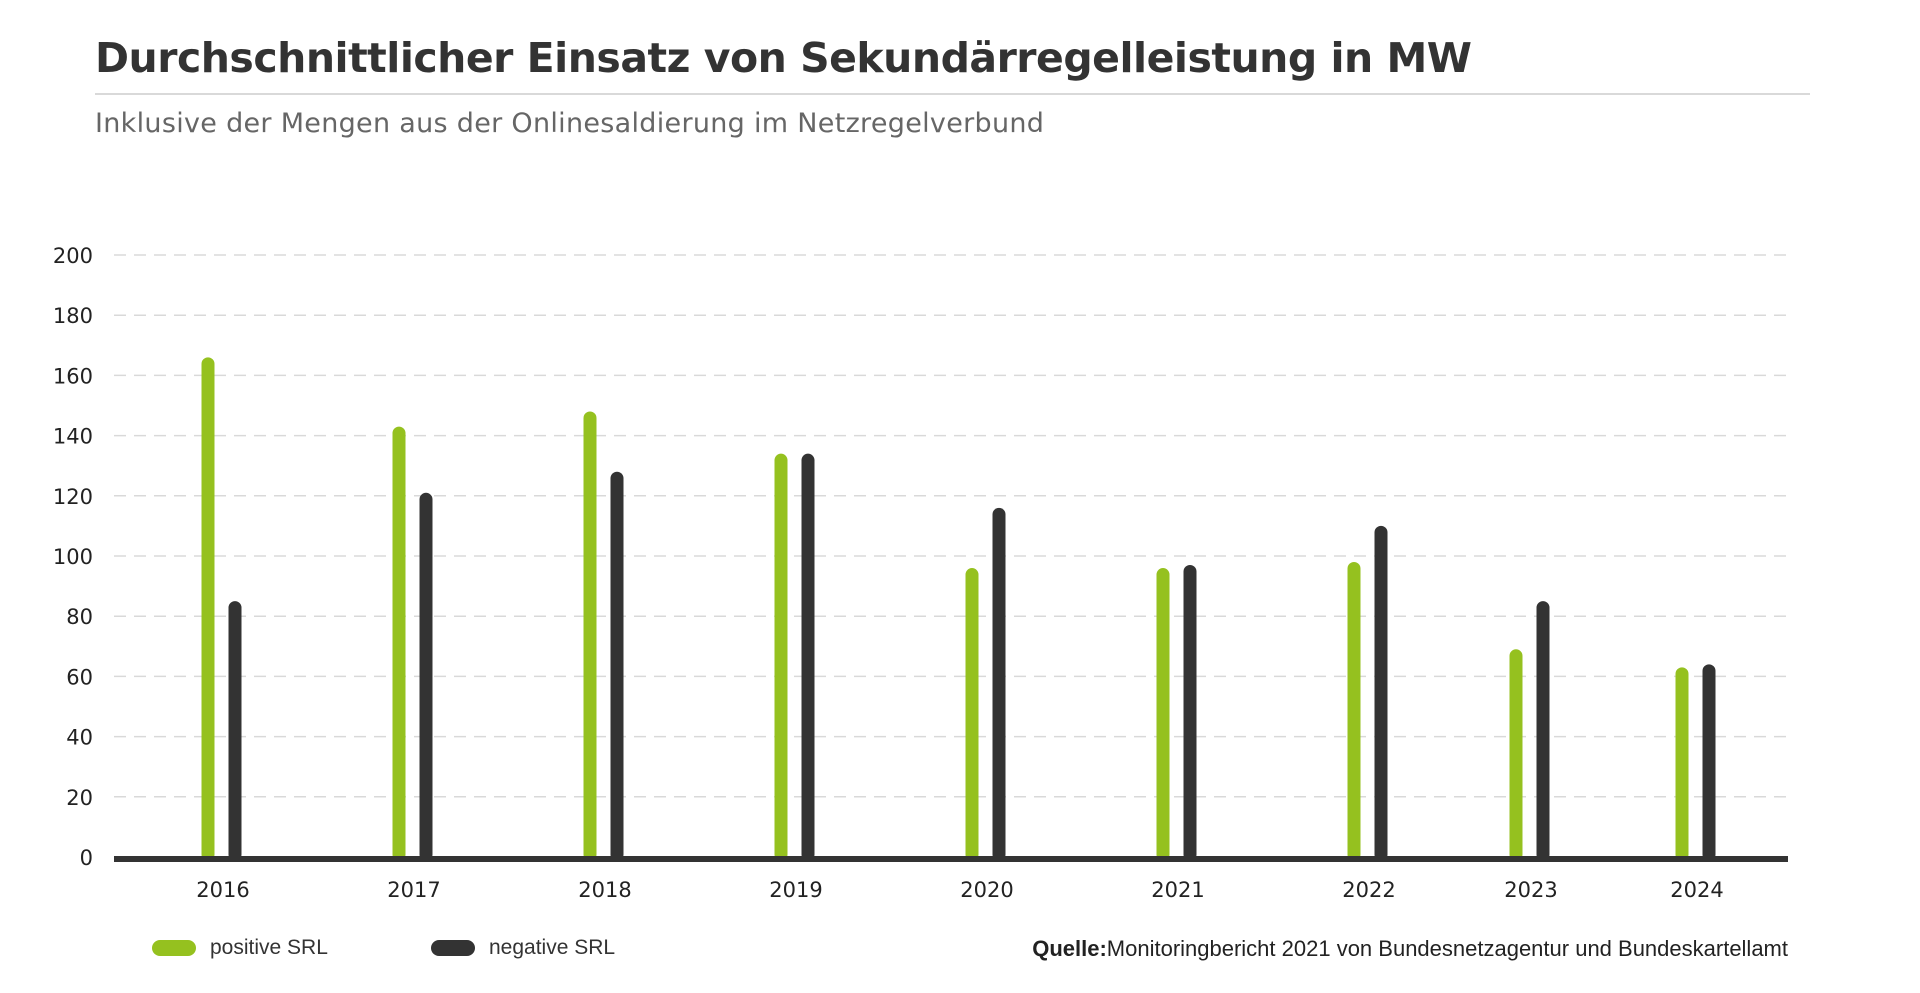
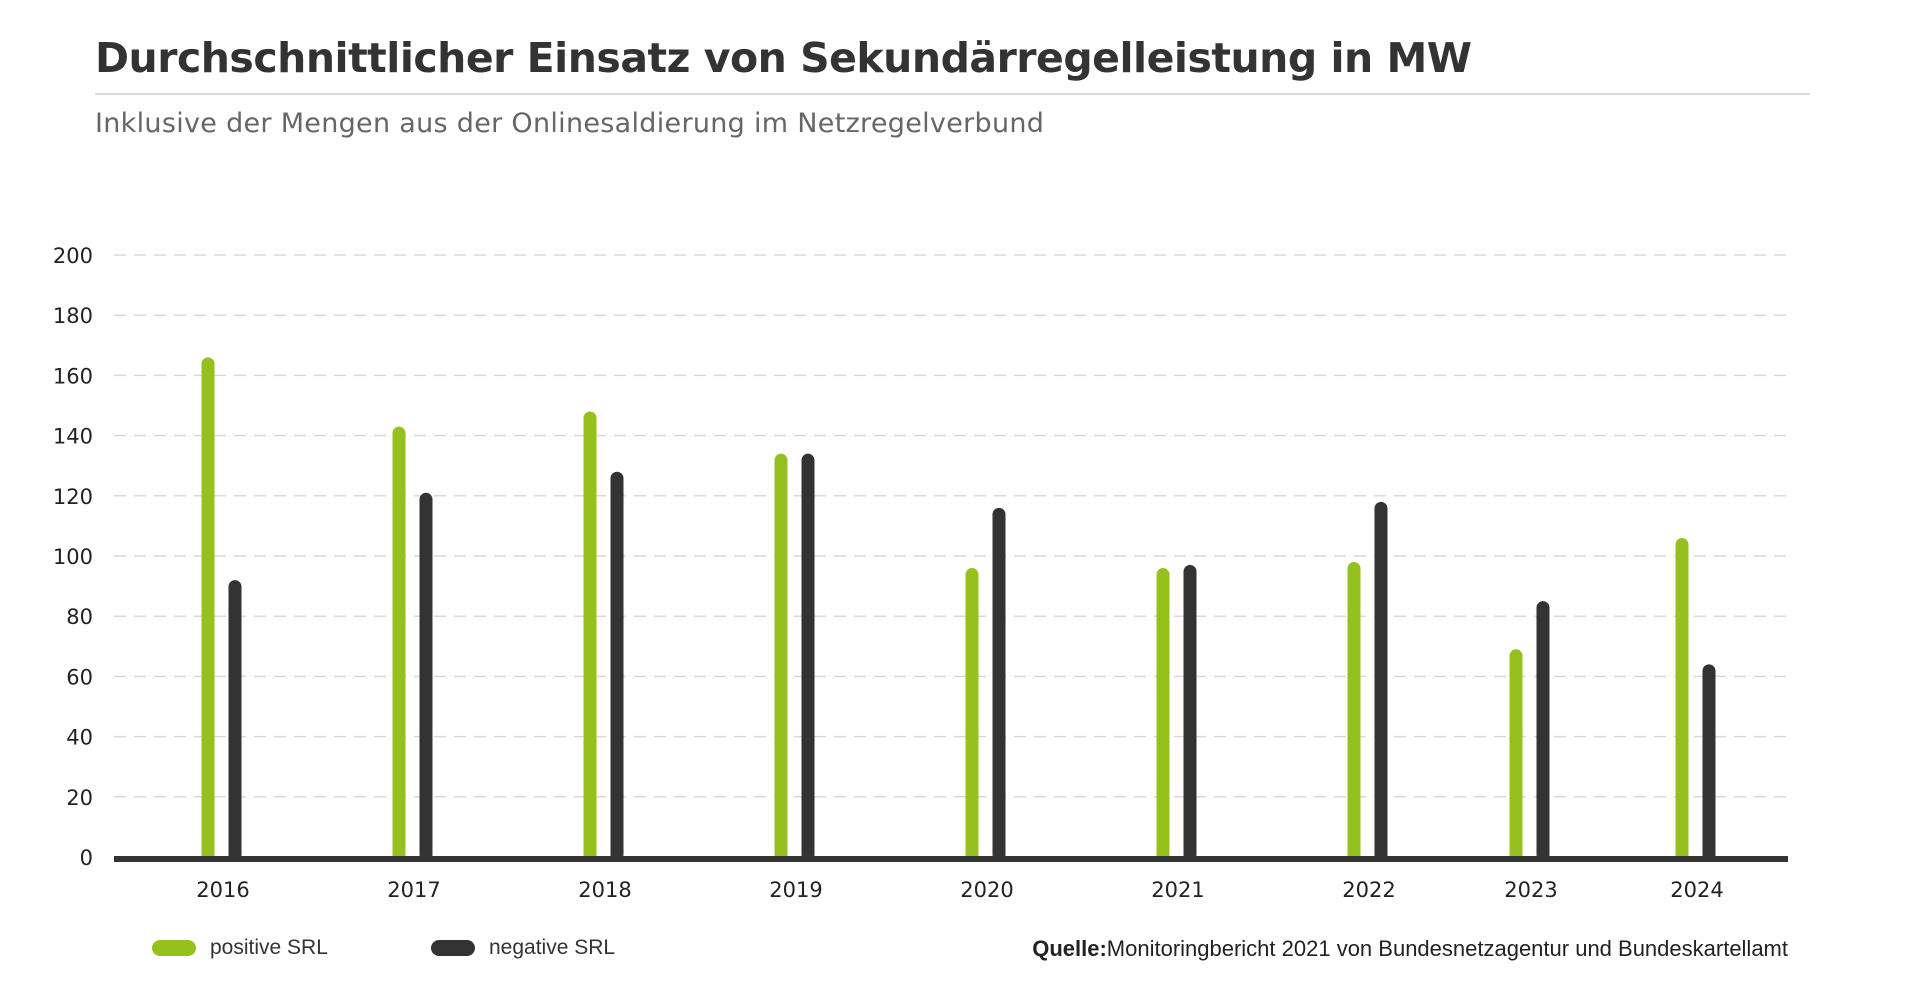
negative SRL/2016: 85 -> 92
negative SRL/2022: 110 -> 118
positive SRL/2024: 63 -> 106
